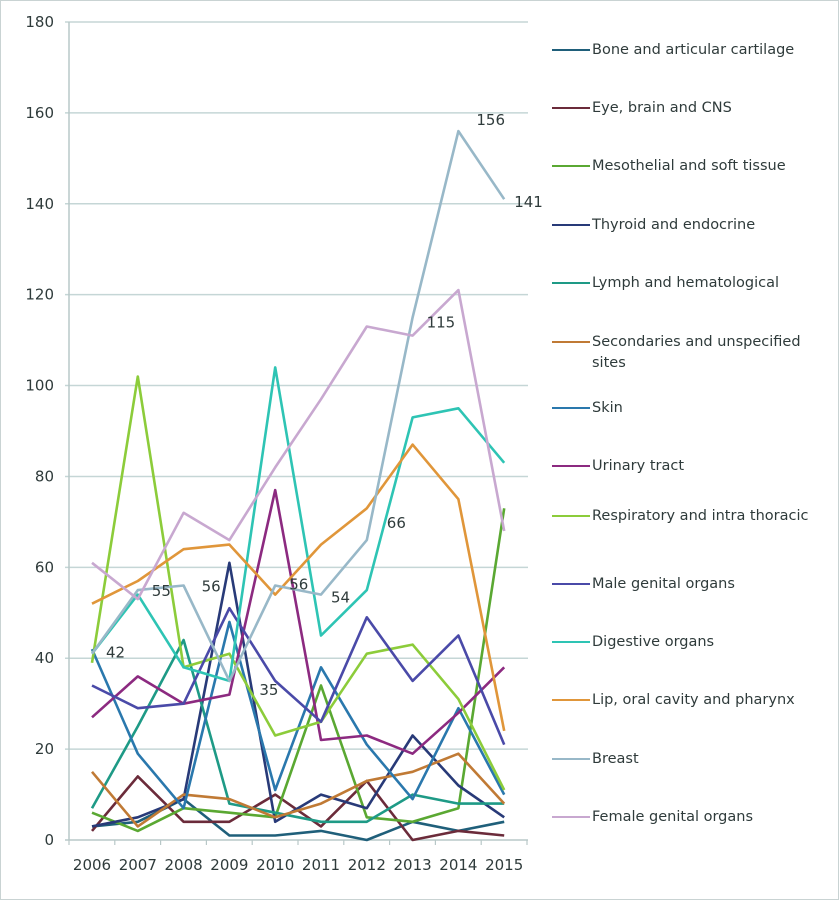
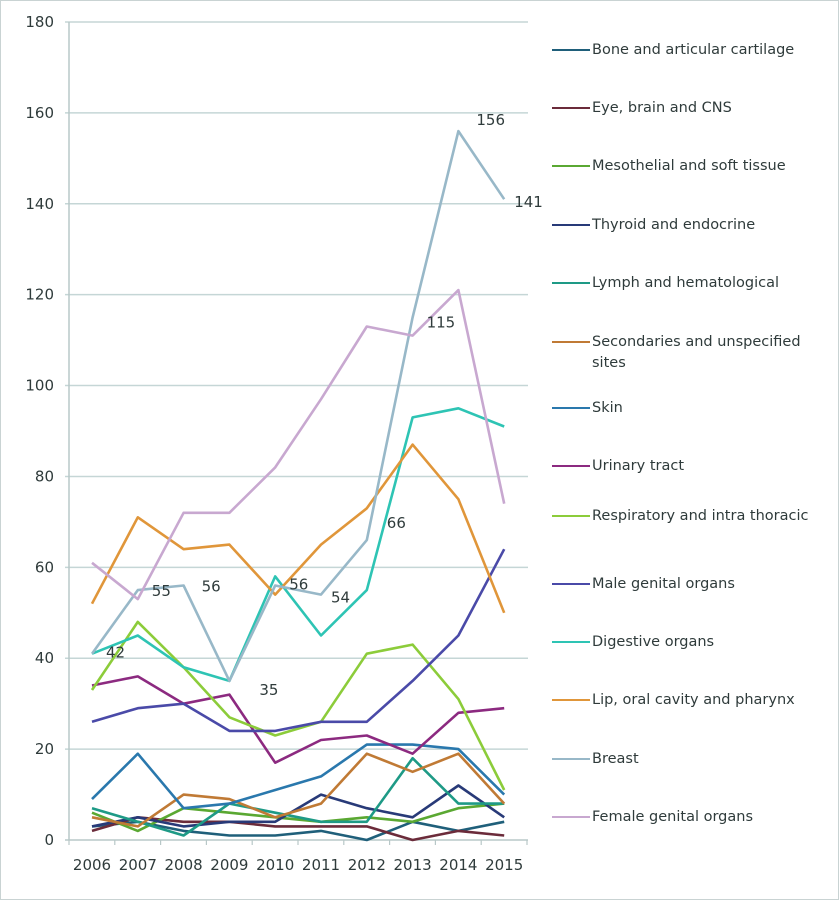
Secondaries and unspecified sites/2006: 15 -> 5
Skin/2006: 42 -> 9
Urinary tract/2006: 27 -> 34
Respiratory and intra thoracic/2006: 39 -> 33
Male genital organs/2006: 34 -> 26
Eye, brain and CNS/2007: 14 -> 5
Lymph and hematological/2007: 25 -> 4
Respiratory and intra thoracic/2007: 102 -> 48
Digestive organs/2007: 54 -> 45
Lip, oral cavity and pharynx/2007: 57 -> 71
Bone and articular cartilage/2008: 9 -> 2
Thyroid and endocrine/2008: 9 -> 3
Lymph and hematological/2008: 44 -> 1
Thyroid and endocrine/2009: 61 -> 4
Skin/2009: 48 -> 8
Respiratory and intra thoracic/2009: 41 -> 27
Male genital organs/2009: 51 -> 24
Female genital organs/2009: 66 -> 72
Eye, brain and CNS/2010: 10 -> 3
Urinary tract/2010: 77 -> 17
Male genital organs/2010: 35 -> 24
Digestive organs/2010: 104 -> 58
Mesothelial and soft tissue/2011: 34 -> 4
Skin/2011: 38 -> 14
Eye, brain and CNS/2012: 13 -> 3
Secondaries and unspecified sites/2012: 13 -> 19
Male genital organs/2012: 49 -> 26
Thyroid and endocrine/2013: 23 -> 5
Lymph and hematological/2013: 10 -> 18
Skin/2013: 9 -> 21
Skin/2014: 29 -> 20
Mesothelial and soft tissue/2015: 73 -> 8
Urinary tract/2015: 38 -> 29
Male genital organs/2015: 21 -> 64
Digestive organs/2015: 83 -> 91
Lip, oral cavity and pharynx/2015: 24 -> 50
Female genital organs/2015: 68 -> 74
